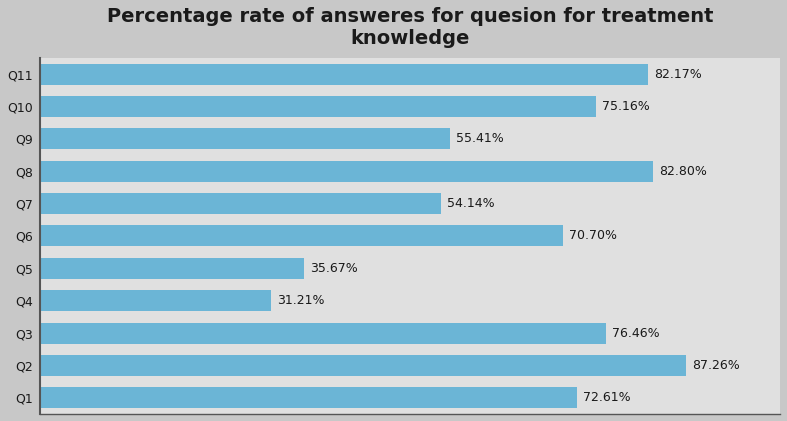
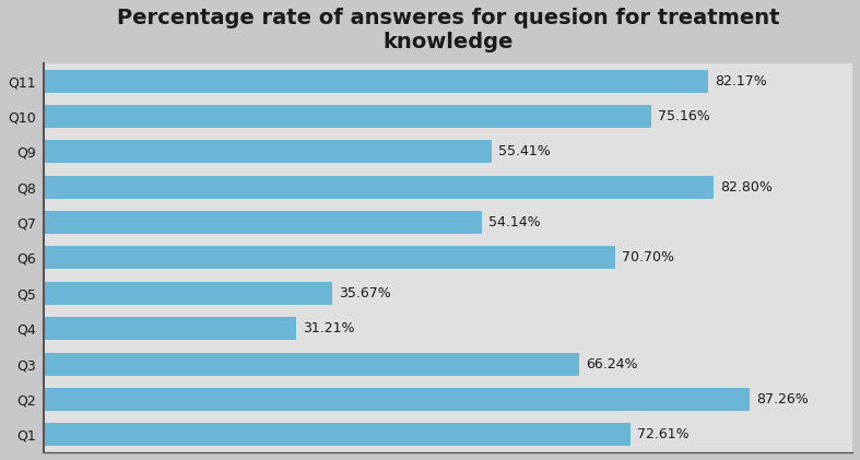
Q3: 76.46% -> 66.24%
